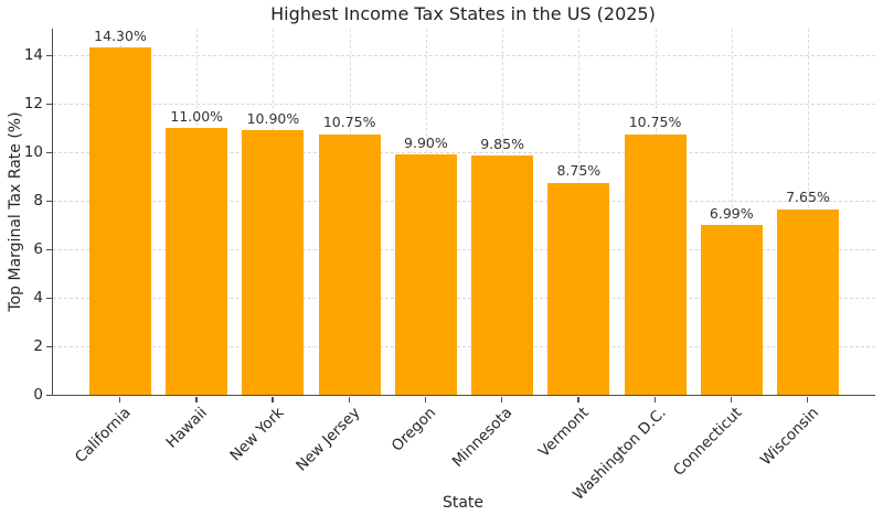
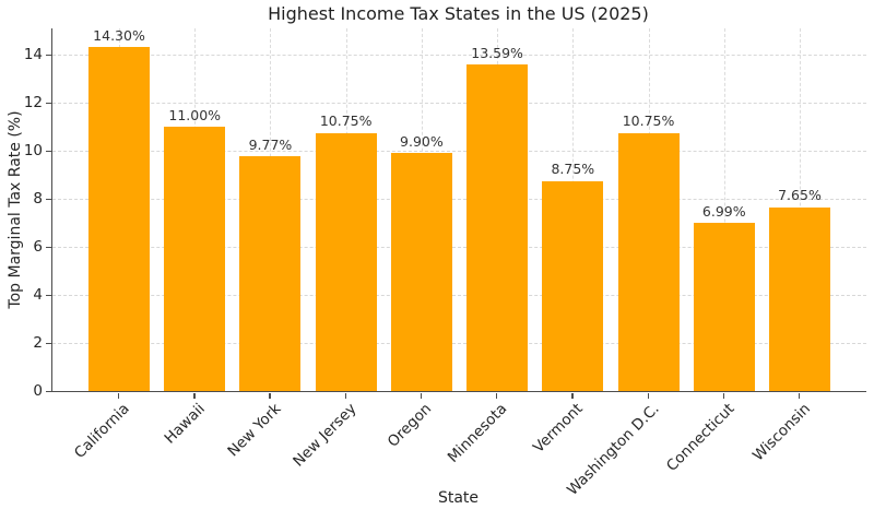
New York: 10.90% -> 9.77%
Minnesota: 9.85% -> 13.59%
